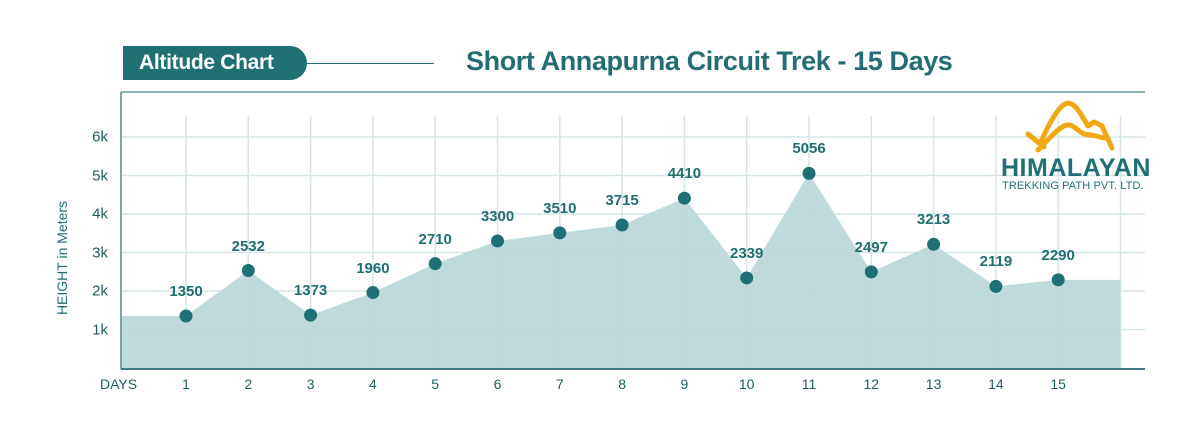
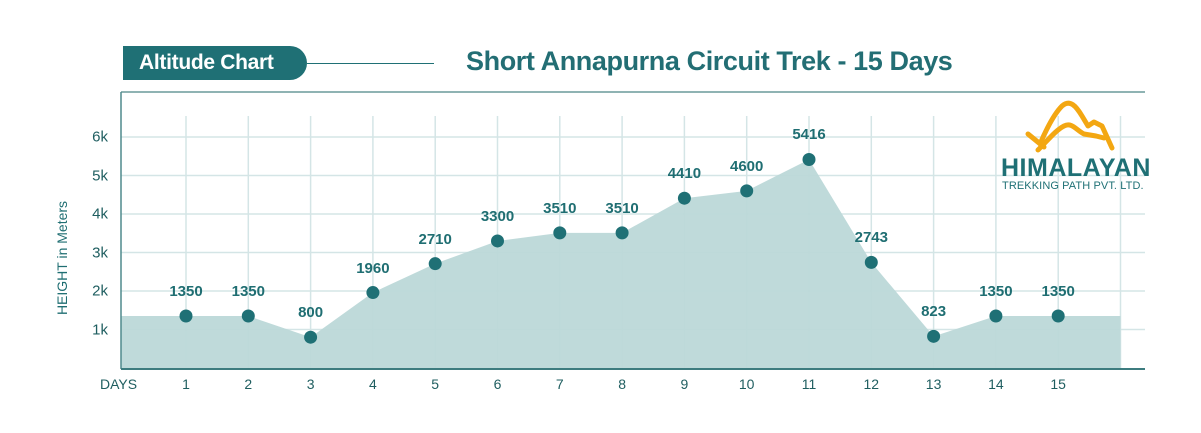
2: 2532 -> 1350
3: 1373 -> 800
8: 3715 -> 3510
10: 2339 -> 4600
11: 5056 -> 5416
12: 2497 -> 2743
13: 3213 -> 823
14: 2119 -> 1350
15: 2290 -> 1350
